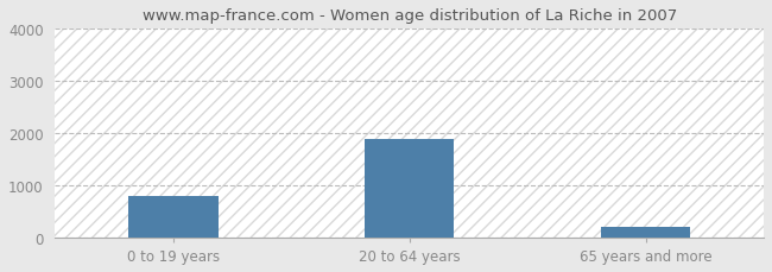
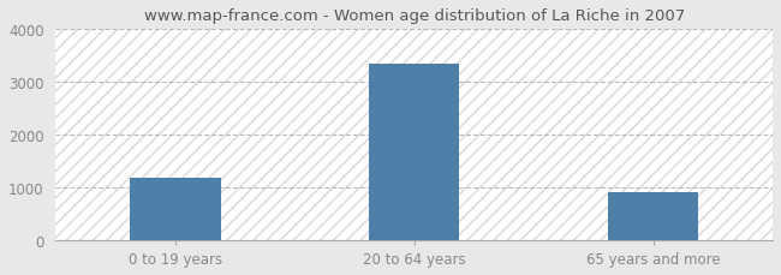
0 to 19 years: 800 -> 1180
20 to 64 years: 1900 -> 3340
65 years and more: 200 -> 900
